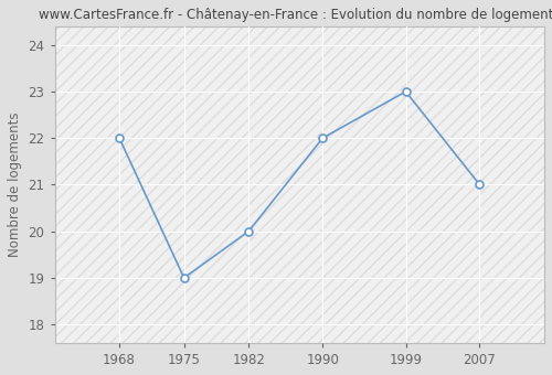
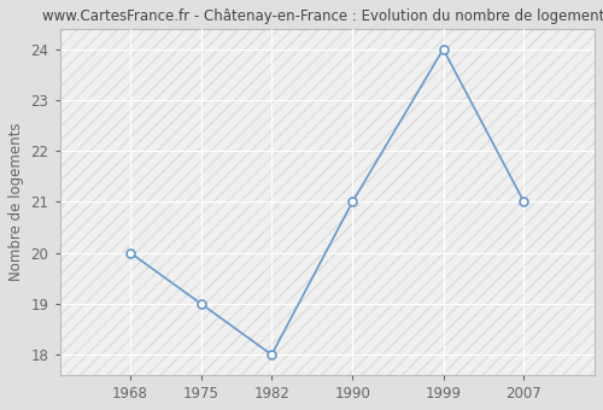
1968: 22 -> 20
1982: 20 -> 18
1990: 22 -> 21
1999: 23 -> 24
